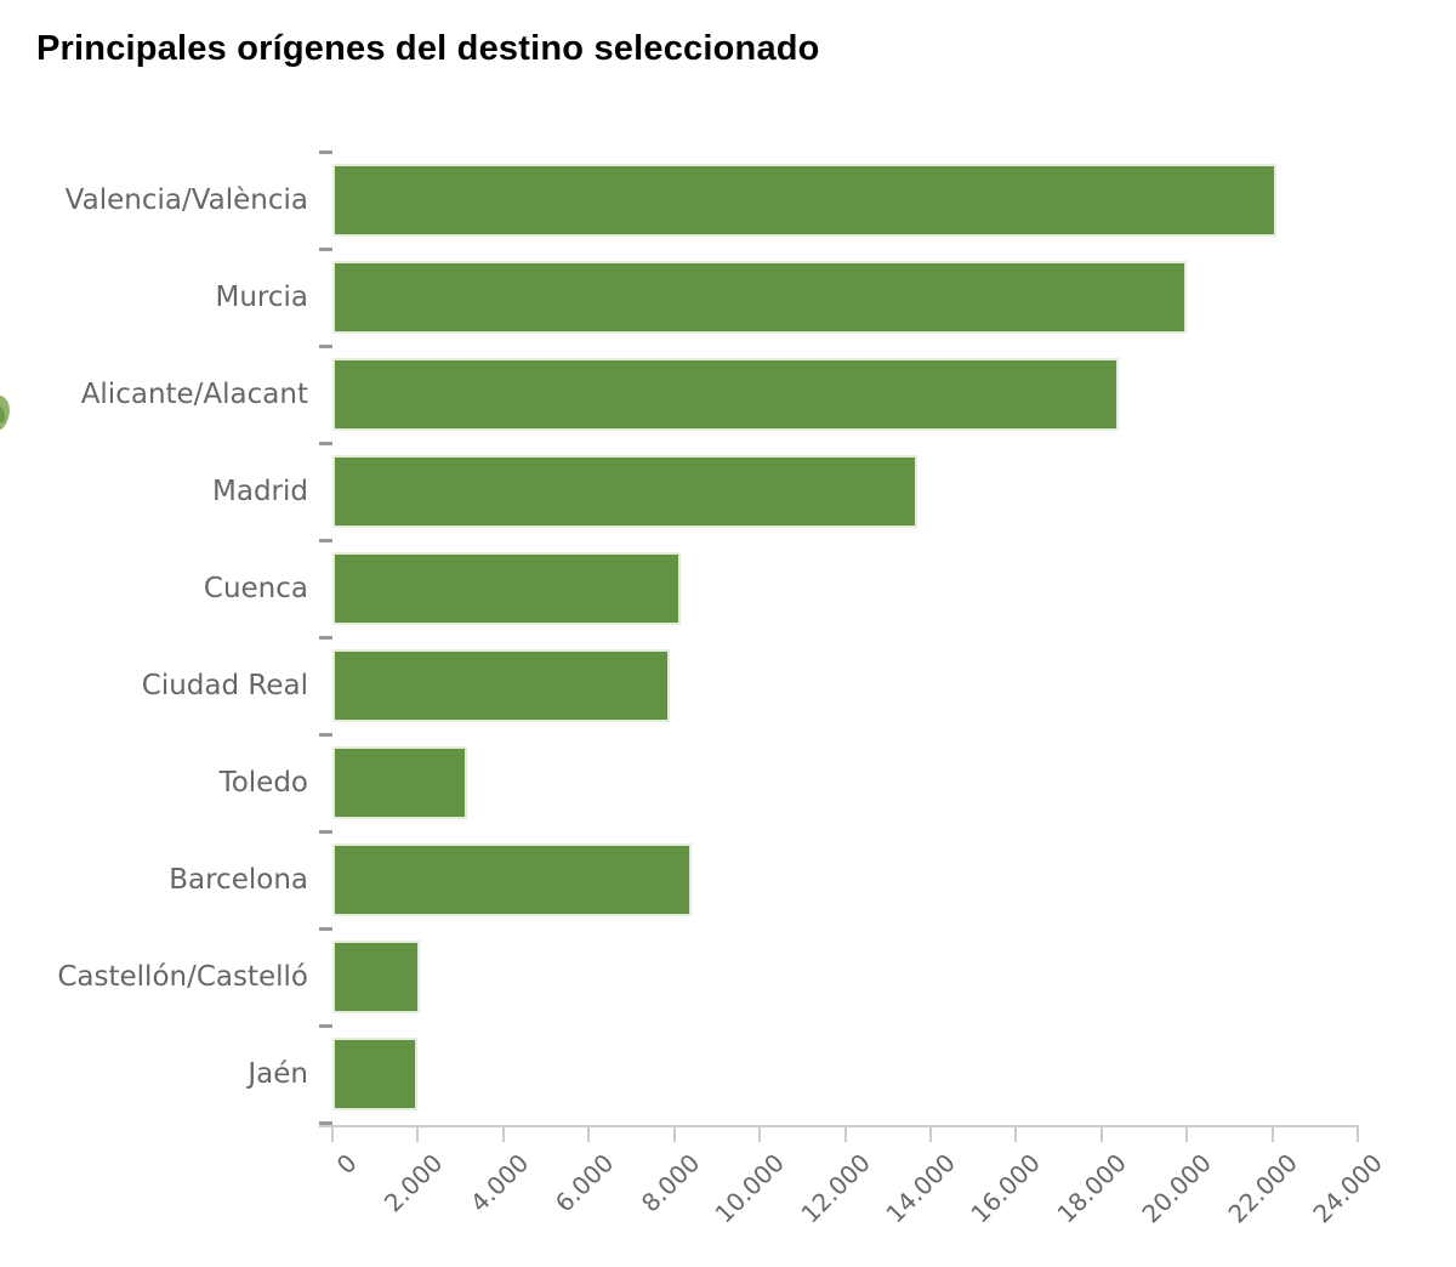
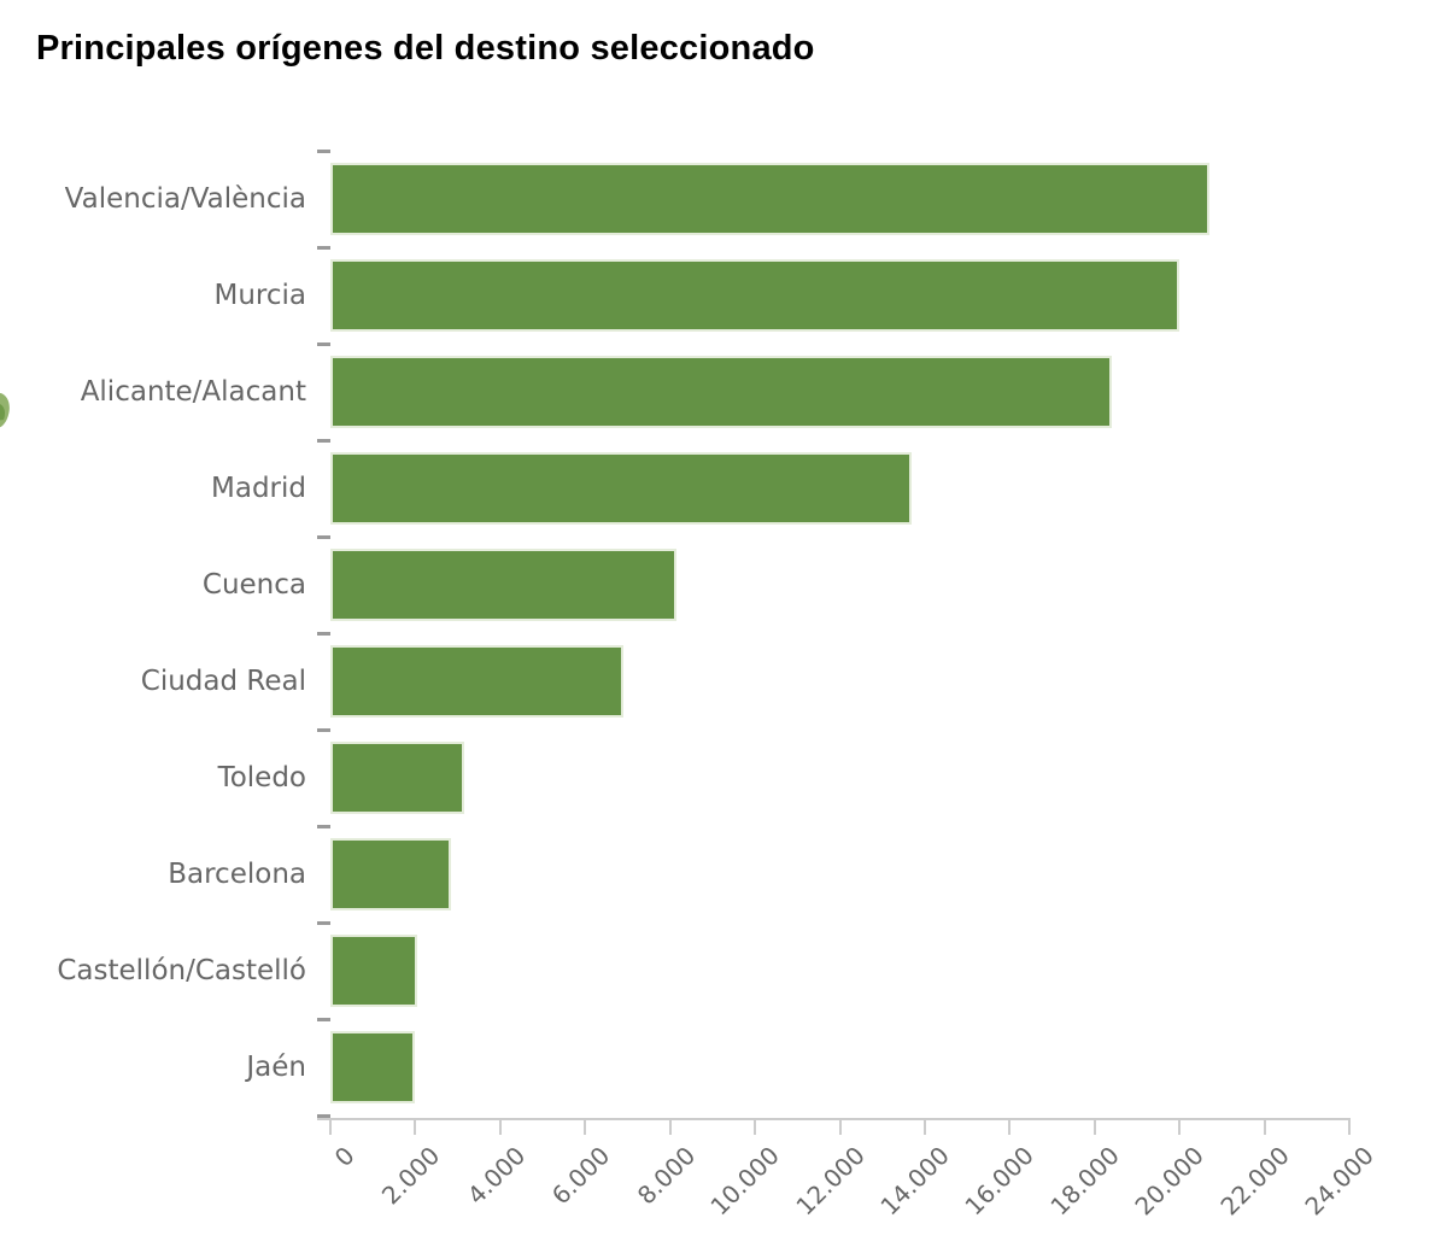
Valencia/València: 22100 -> 20700
Ciudad Real: 7900 -> 6900
Barcelona: 8400 -> 2800
